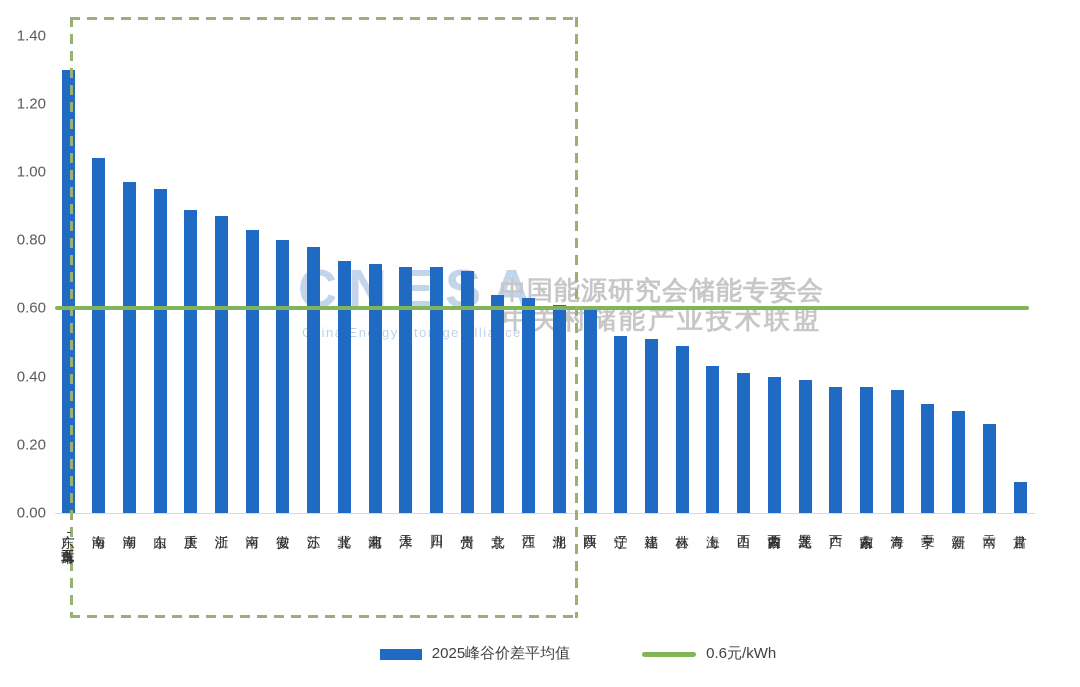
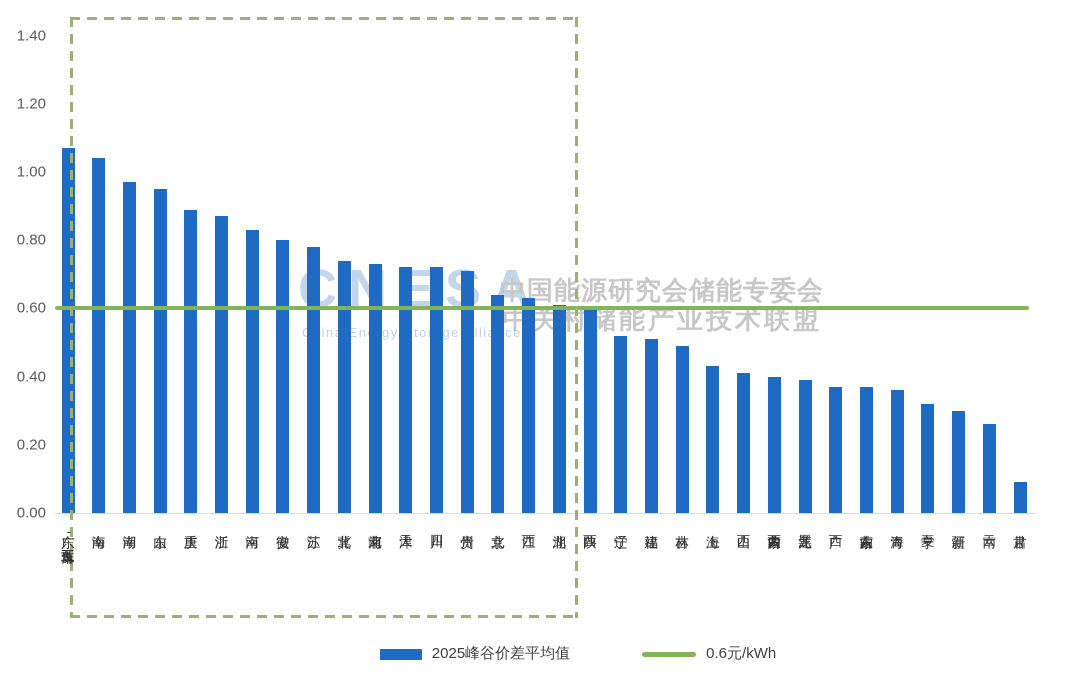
广东-珠三角五市: 1.30 -> 1.07
